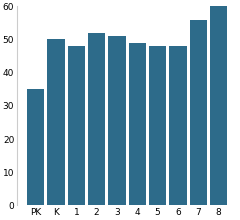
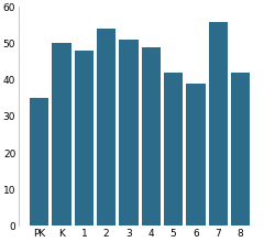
2: 52 -> 54
5: 48 -> 42
6: 48 -> 39
8: 60 -> 42
